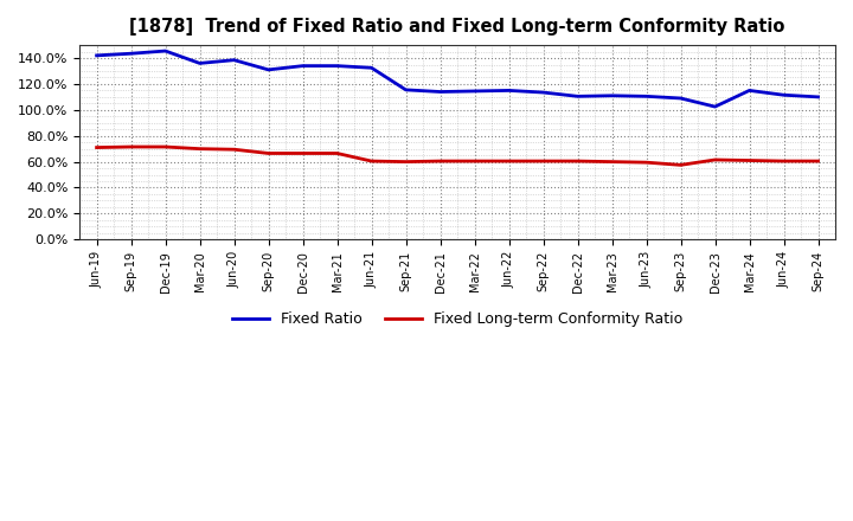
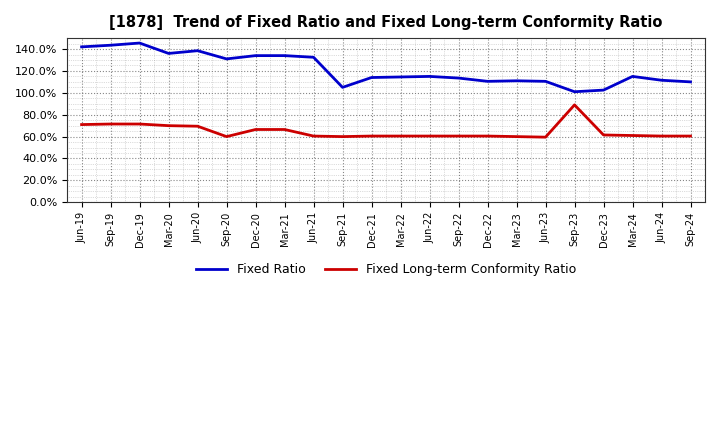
Fixed Long-term Conformity Ratio/Sep-20: 66% -> 60%
Fixed Ratio/Sep-21: 116% -> 105%
Fixed Ratio/Sep-23: 109% -> 101%
Fixed Long-term Conformity Ratio/Sep-23: 58% -> 89%
